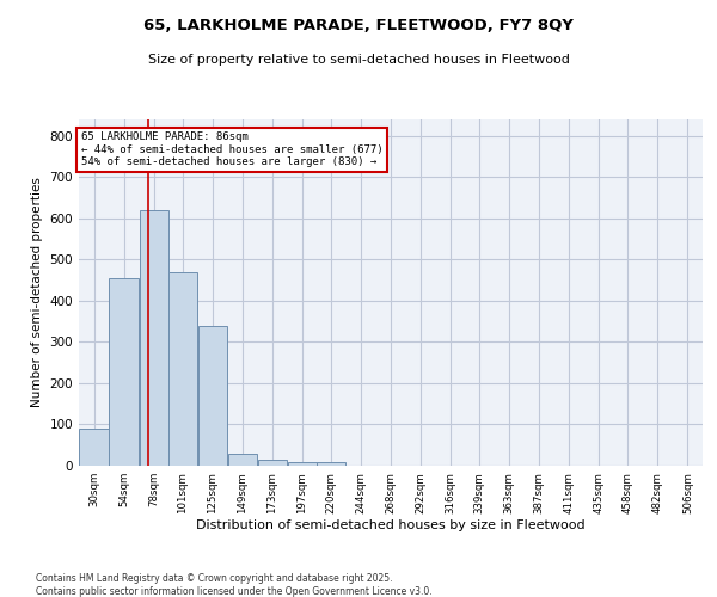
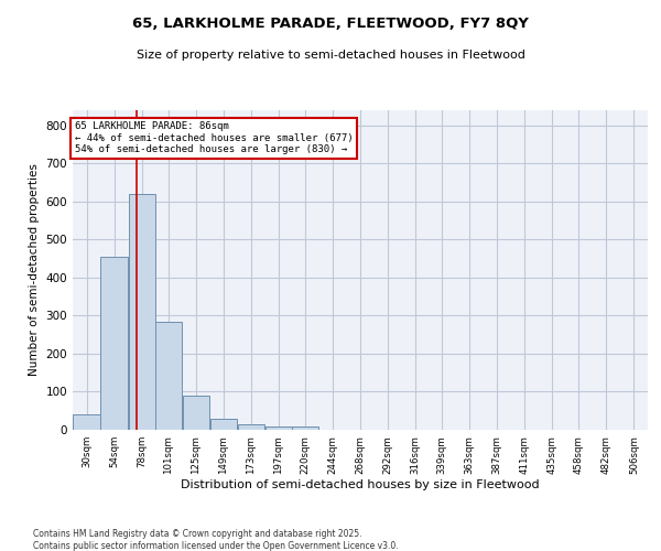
30sqm: 90 -> 40
101sqm: 470 -> 285
125sqm: 340 -> 90
